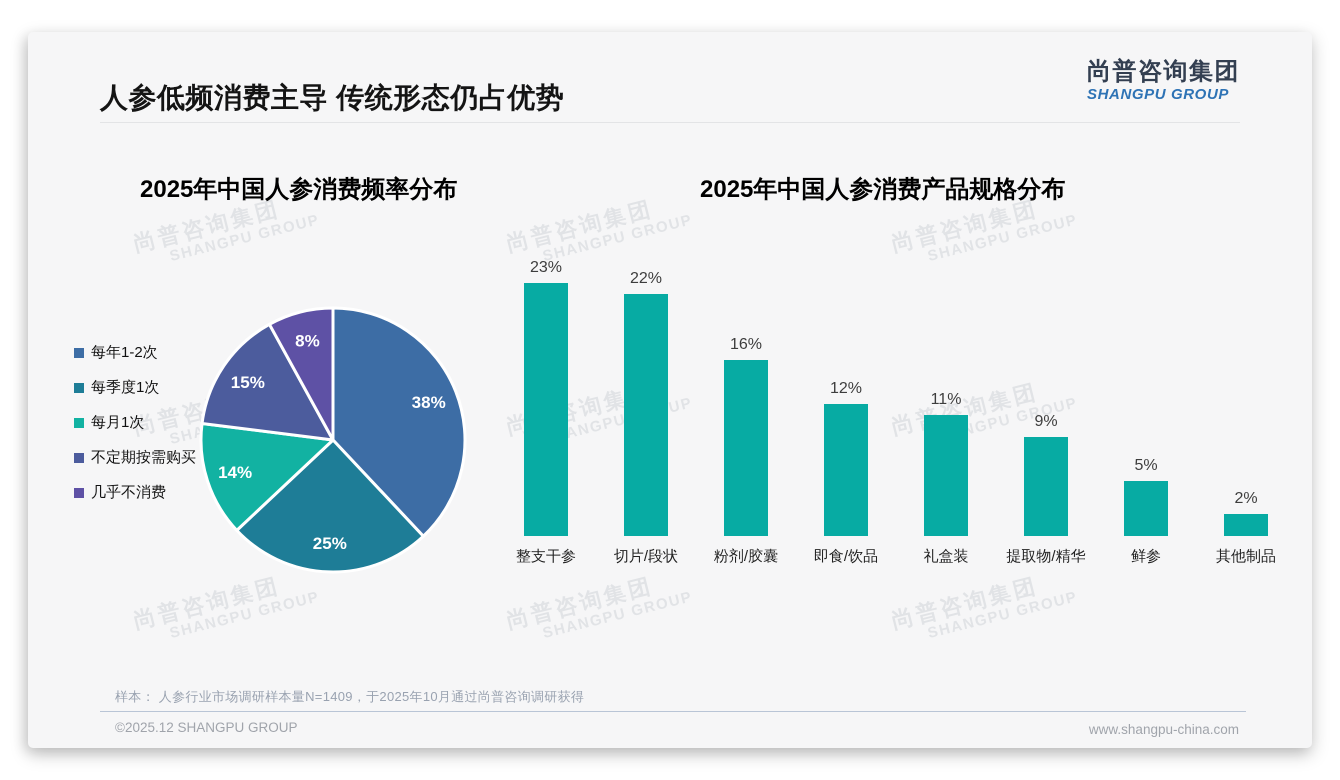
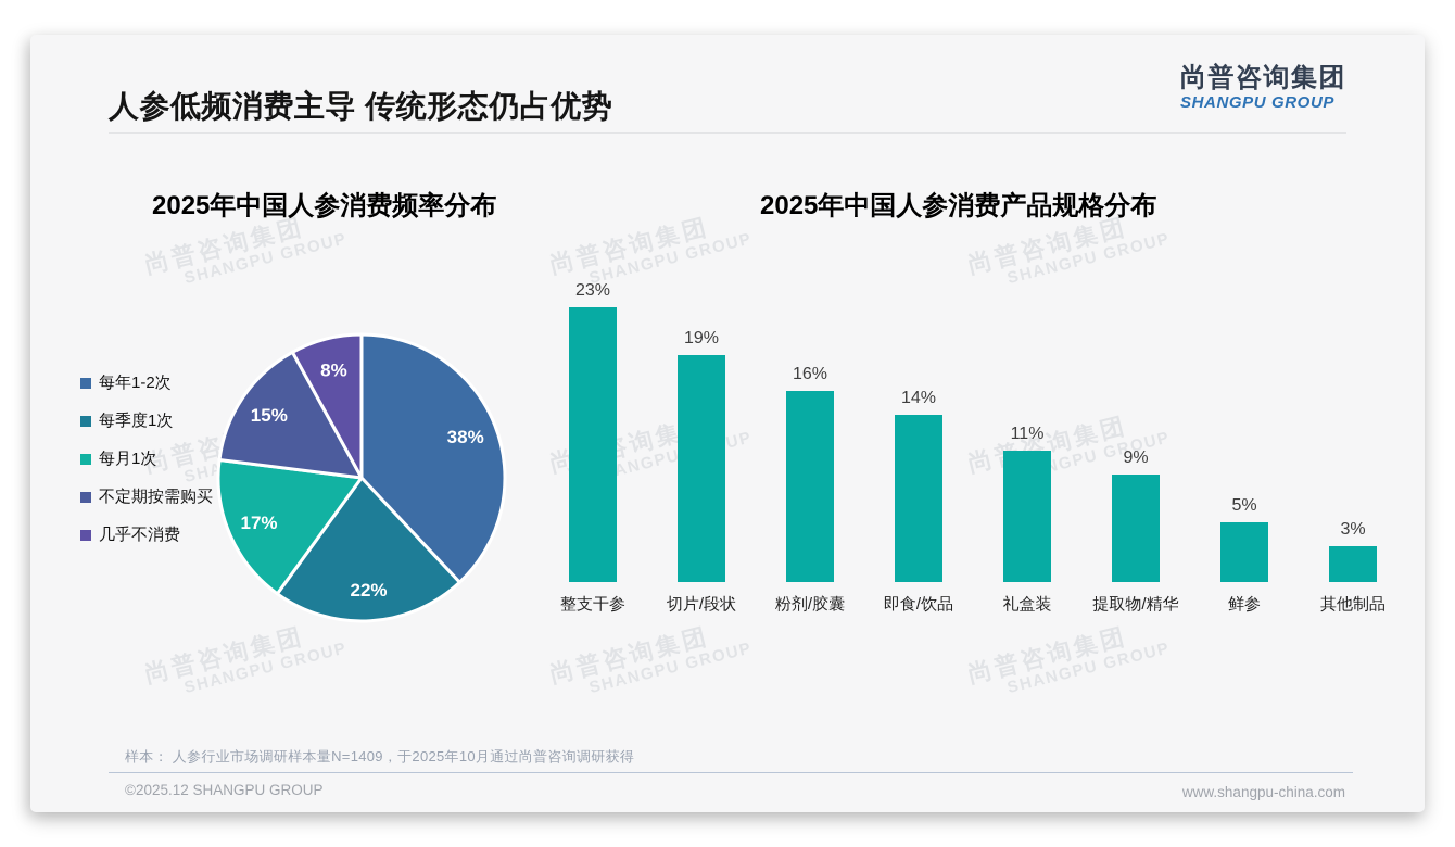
2025年中国人参消费频率分布/每季度1次: 25% -> 22%
2025年中国人参消费频率分布/每月1次: 14% -> 17%
2025年中国人参消费产品规格分布/切片/段状: 22% -> 19%
2025年中国人参消费产品规格分布/即食/饮品: 12% -> 14%
2025年中国人参消费产品规格分布/其他制品: 2% -> 3%
